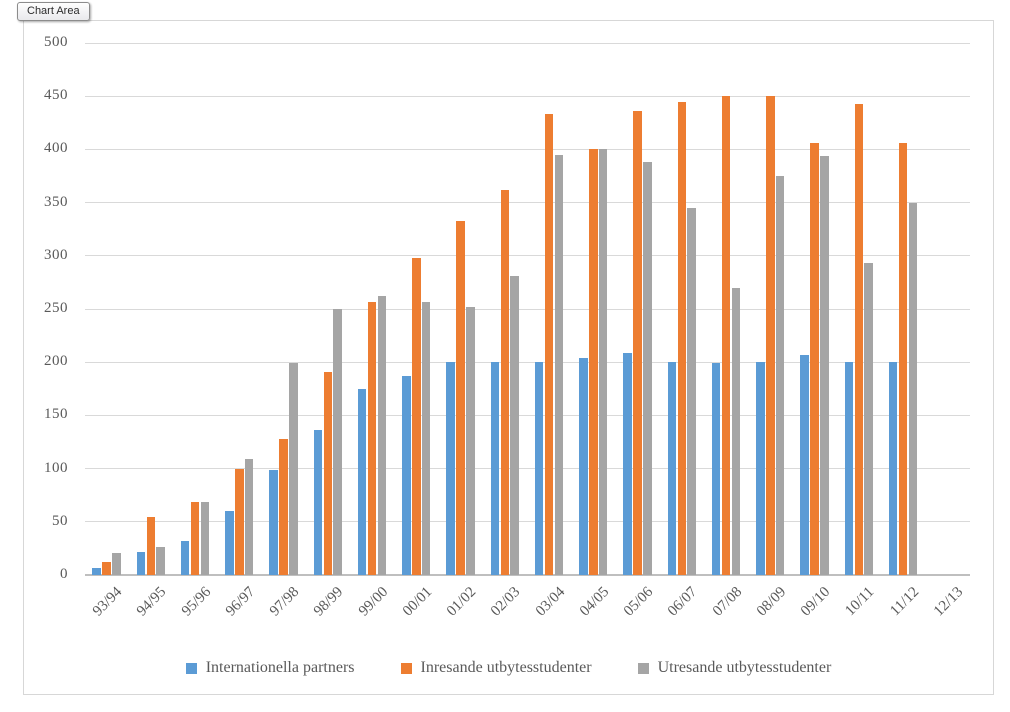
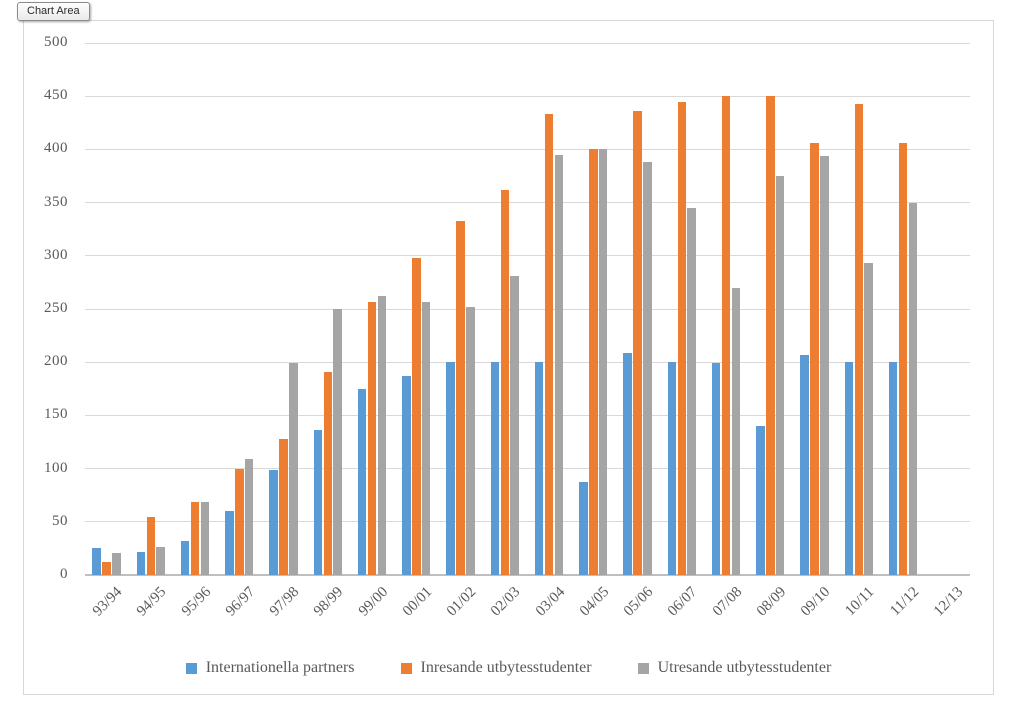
Internationella partners/93/94: 7 -> 25
Internationella partners/04/05: 204 -> 87
Internationella partners/08/09: 200 -> 140
